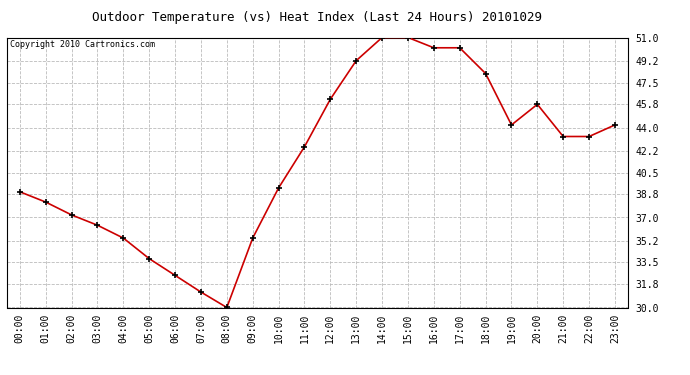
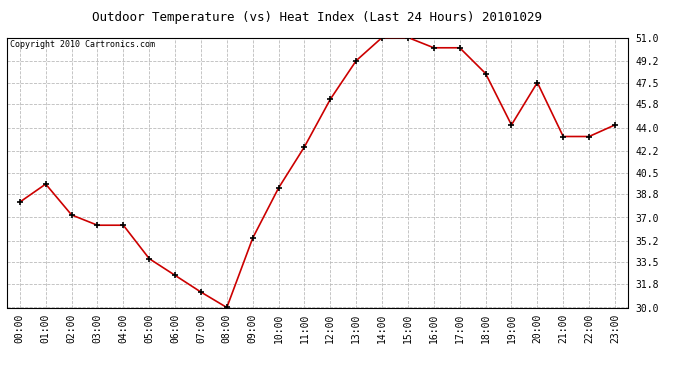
00:00: 39.0 -> 38.2
01:00: 38.2 -> 39.6
04:00: 35.4 -> 36.4
20:00: 45.8 -> 47.5
